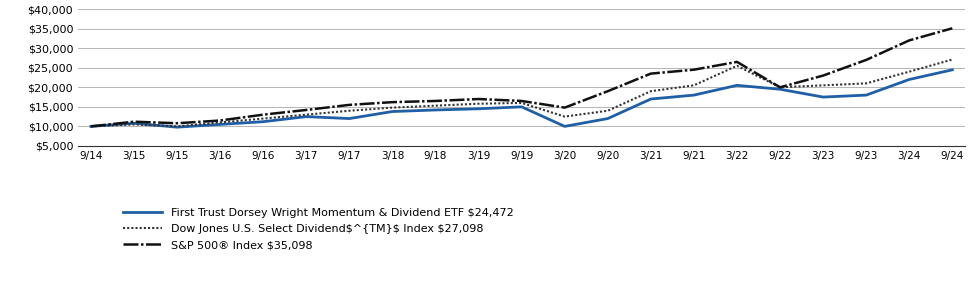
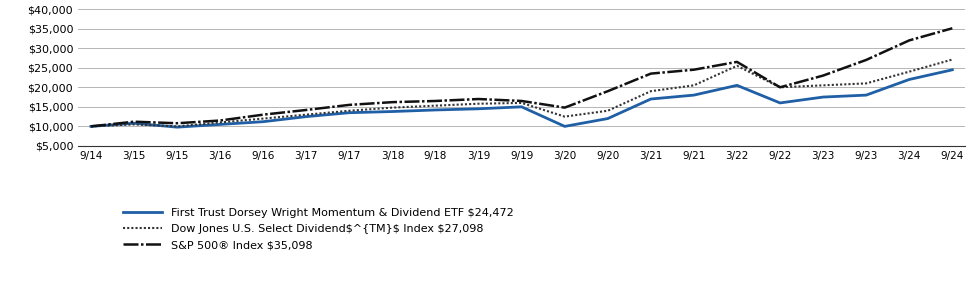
First Trust Dorsey Wright Momentum & Dividend ETF $24,472/9/17: $12,000 -> $13,500
First Trust Dorsey Wright Momentum & Dividend ETF $24,472/9/22: $19,500 -> $16,000
